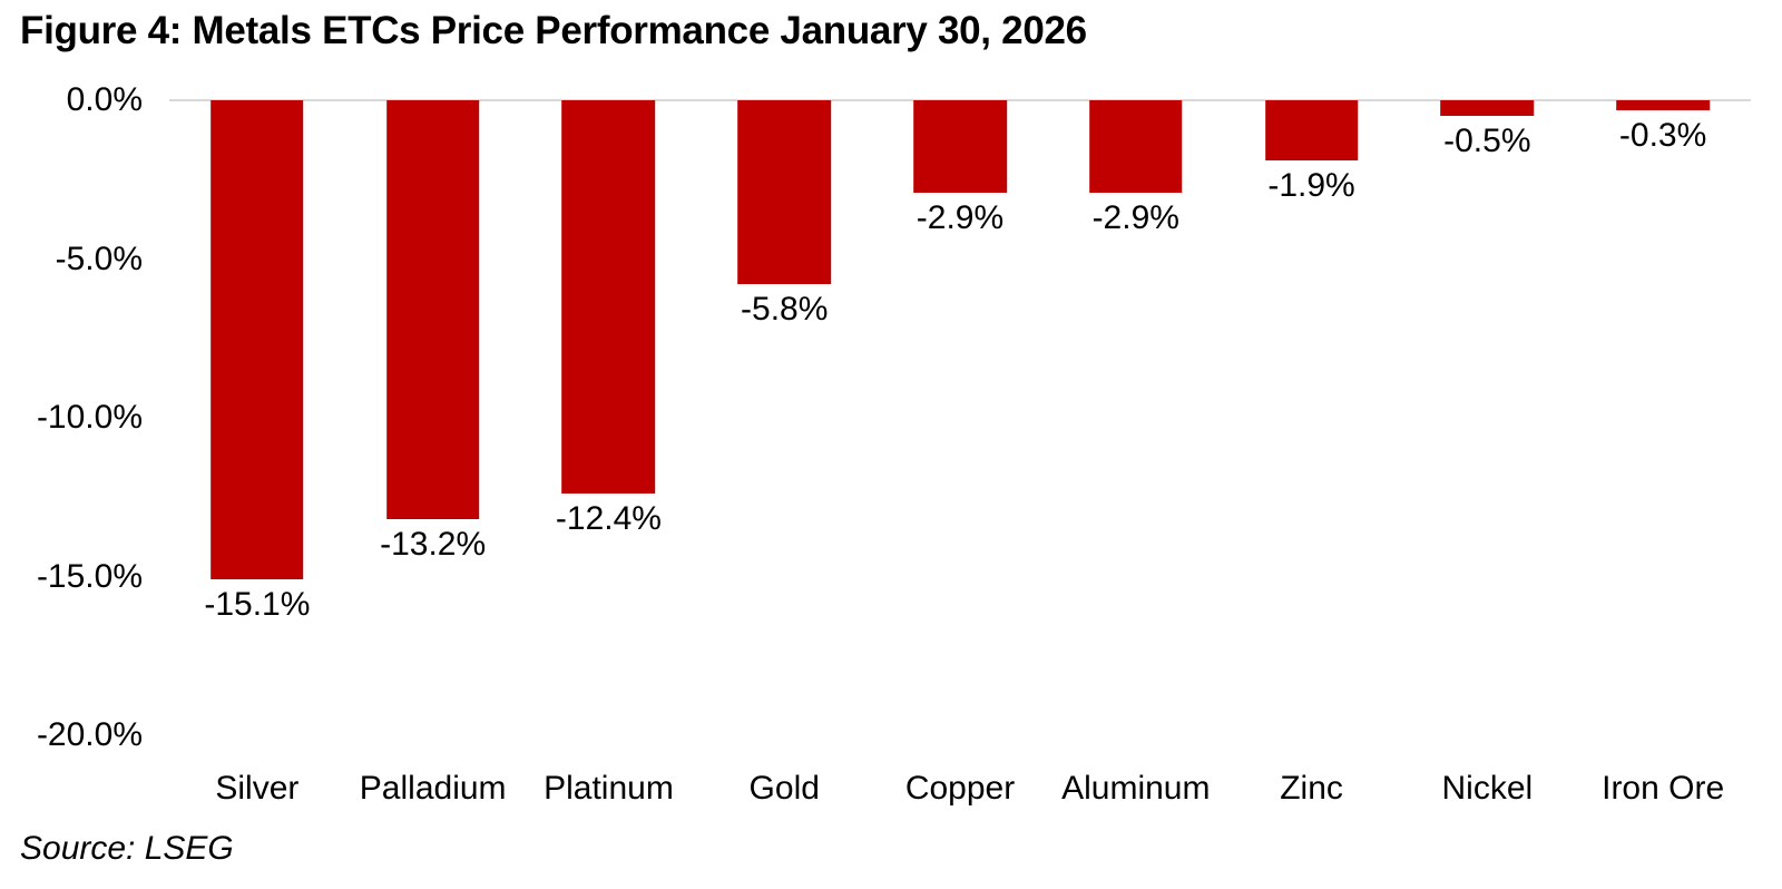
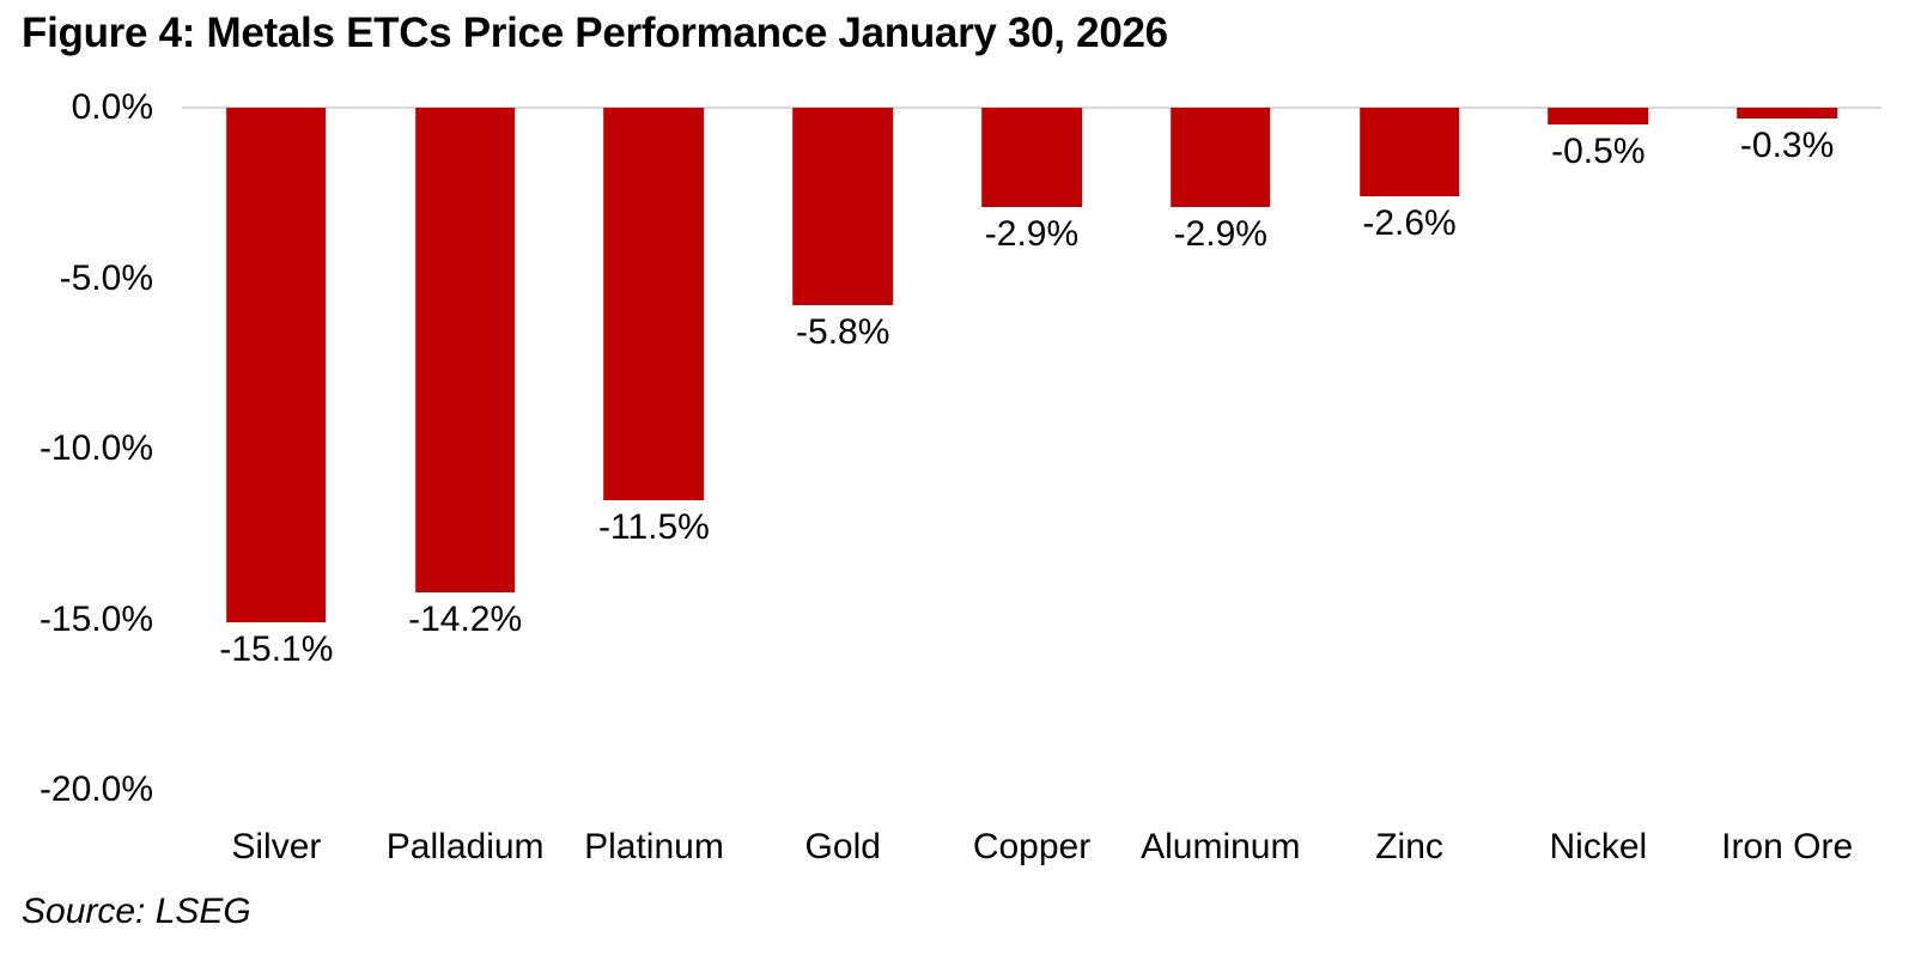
Palladium: -13.2% -> -14.2%
Platinum: -12.4% -> -11.5%
Zinc: -1.9% -> -2.6%
